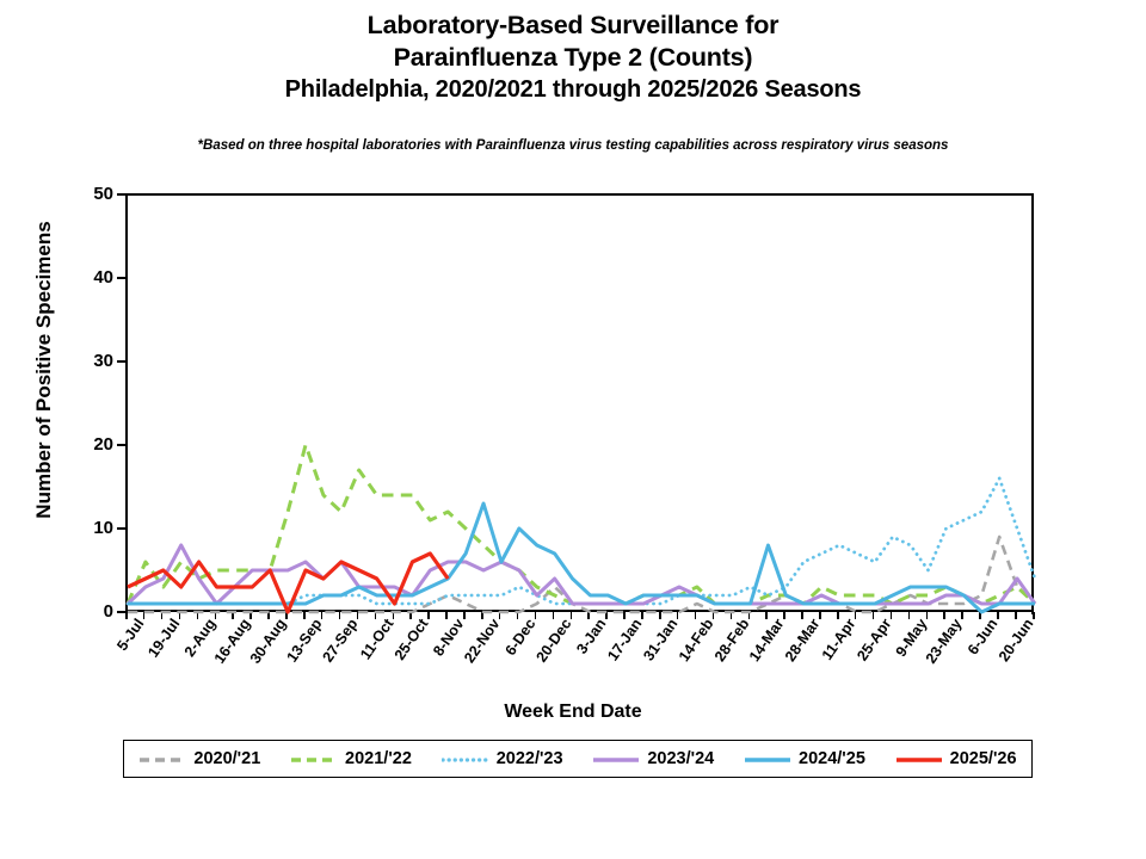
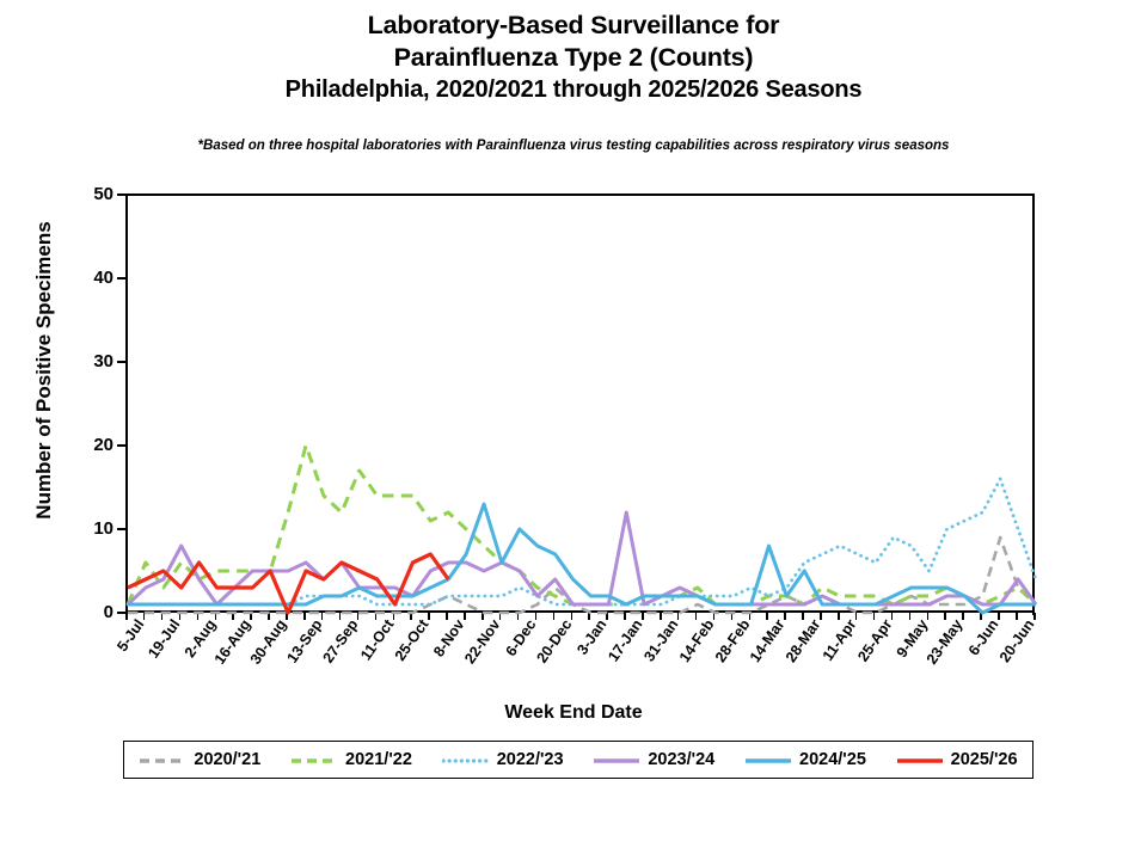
2023/'24/17-Jan: 1 -> 12
2024/'25/28-Mar: 1 -> 5
